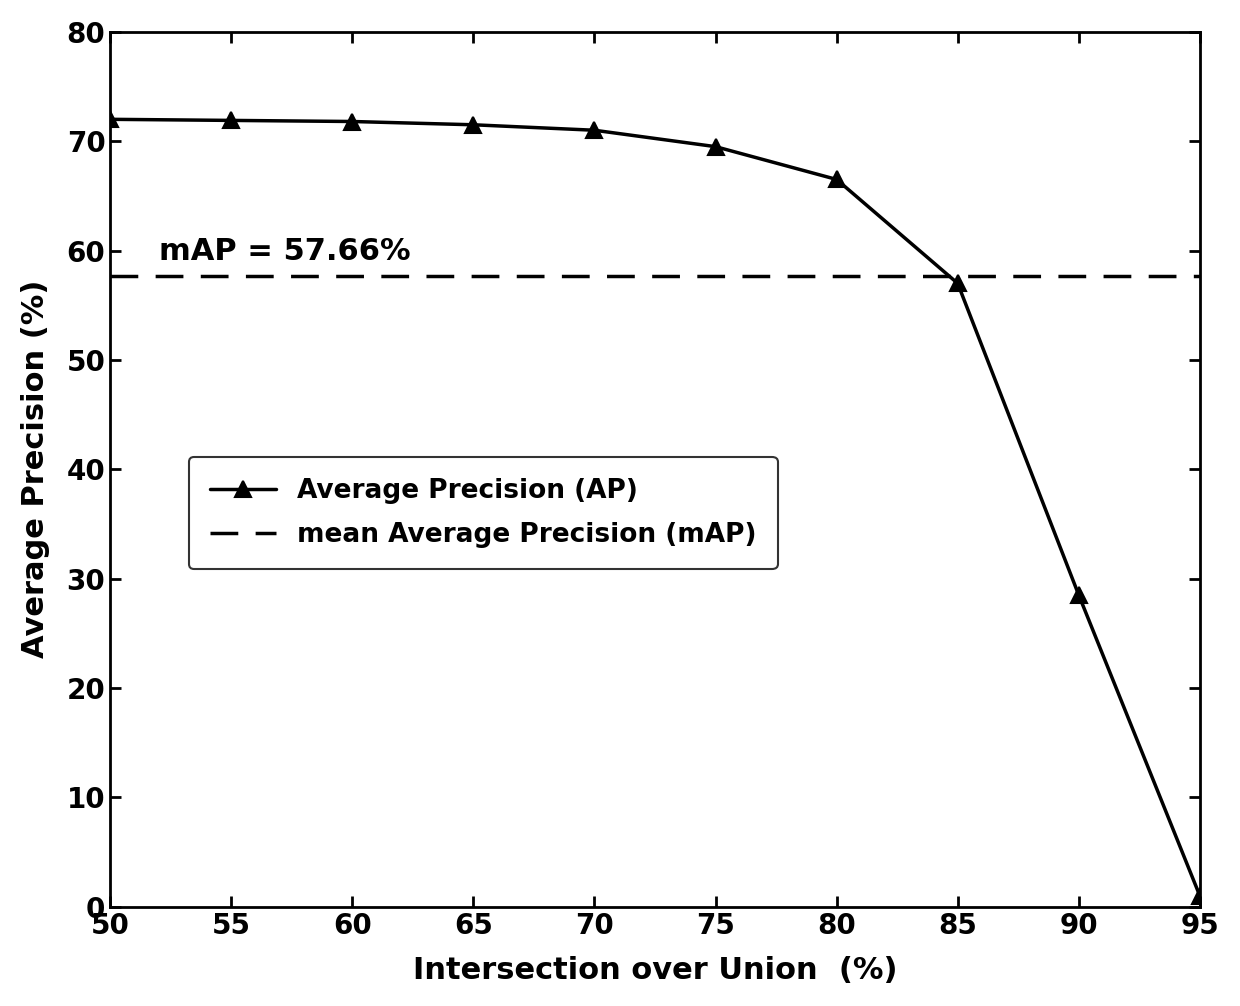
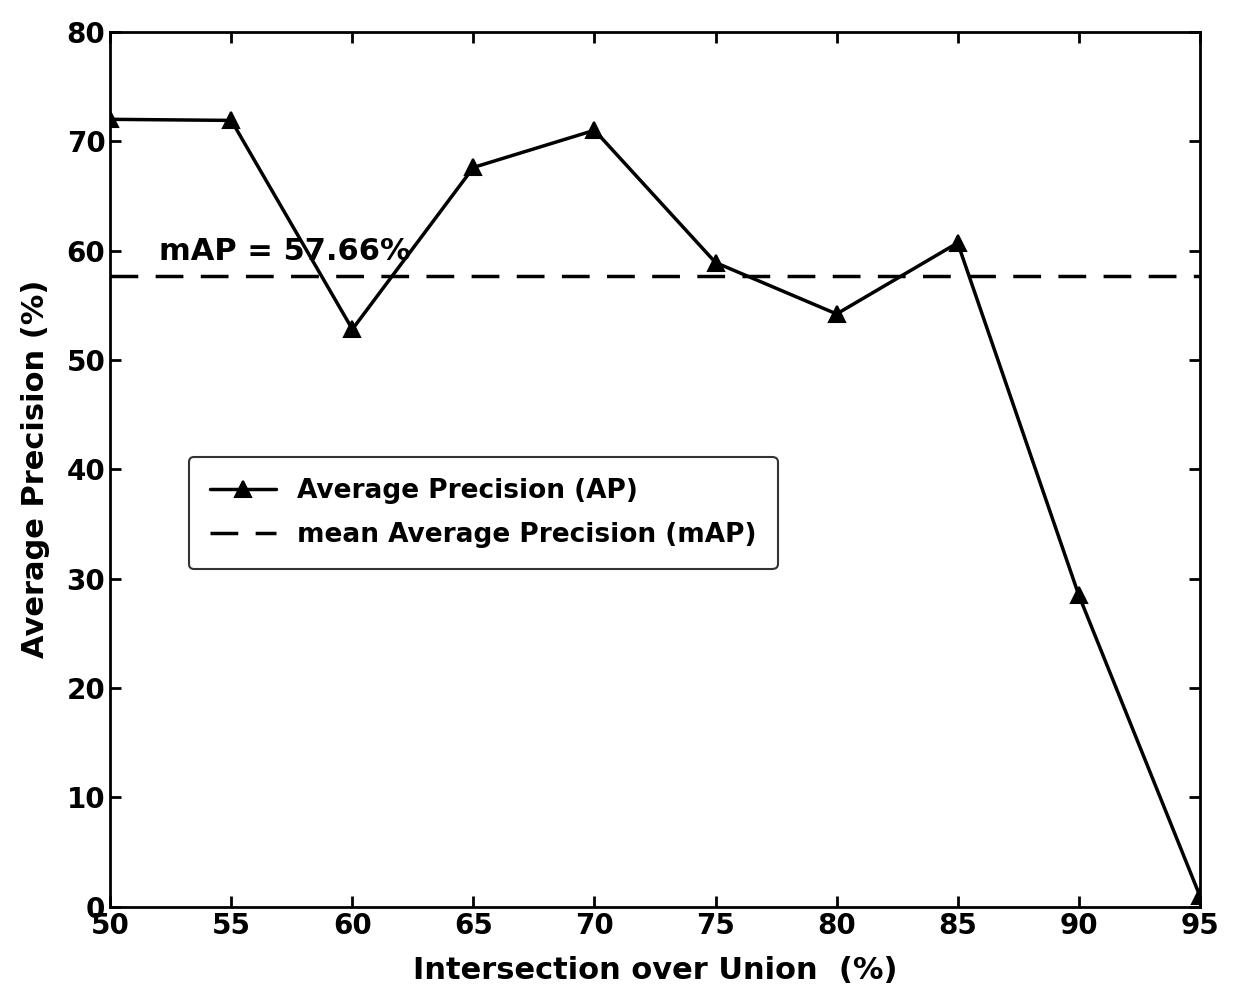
60: 71.8 -> 52.8
65: 71.5 -> 67.6
75: 69.5 -> 58.9
80: 66.5 -> 54.2
85: 57.0 -> 60.7
